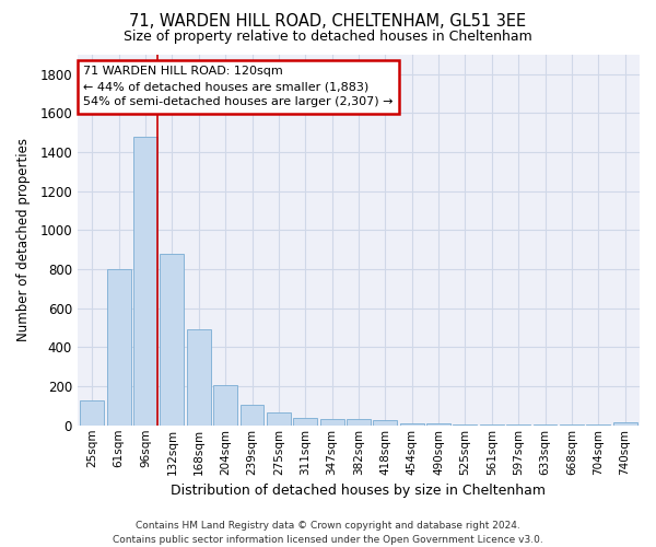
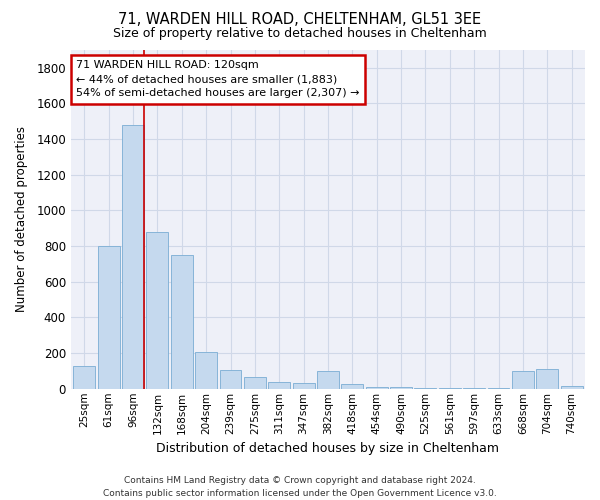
168sqm: 490 -> 750
382sqm: 30 -> 100
668sqm: 0 -> 100
704sqm: 0 -> 110
